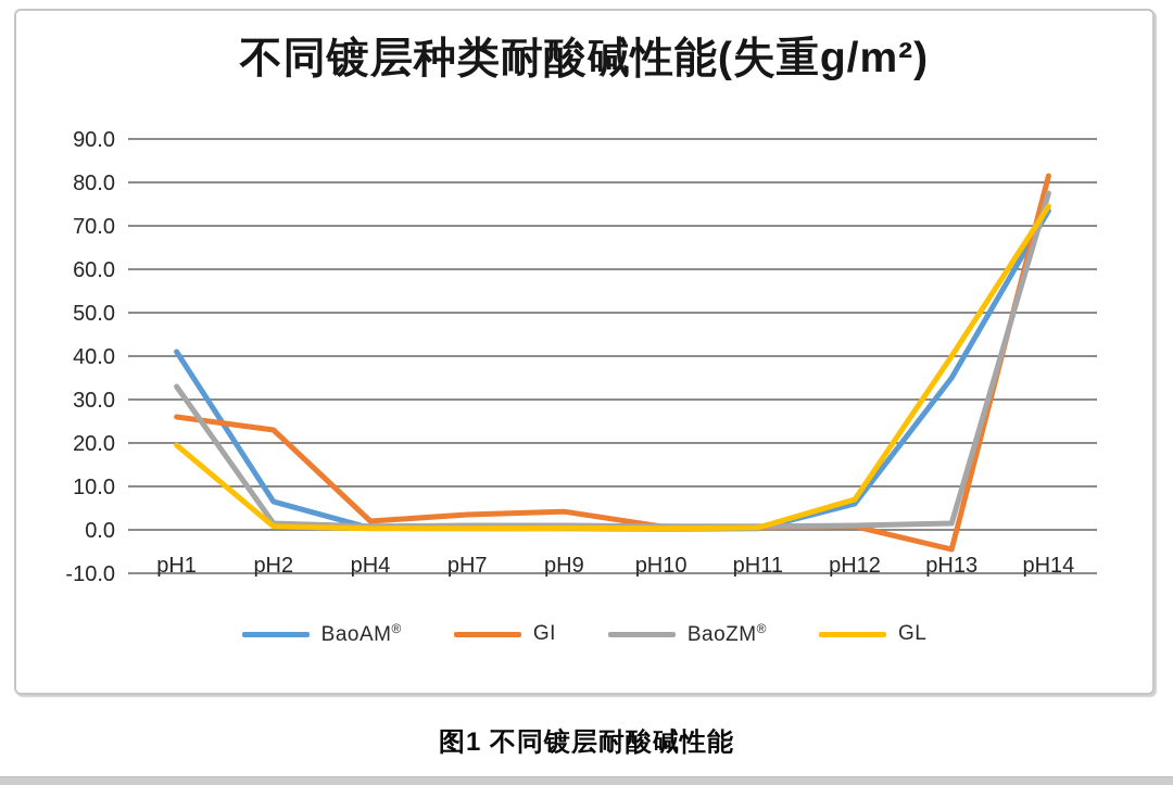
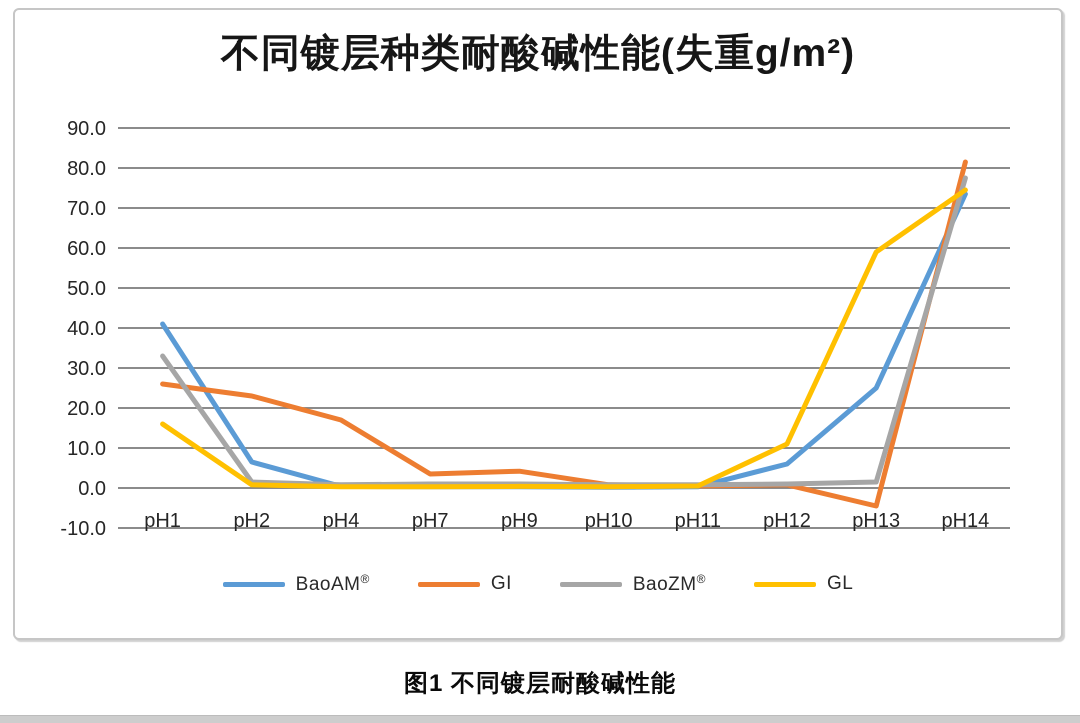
GL/pH1: 20 -> 16
GI/pH4: 2 -> 17
GL/pH12: 7 -> 11
BaoAM/pH13: 35 -> 25
GL/pH13: 40 -> 59
